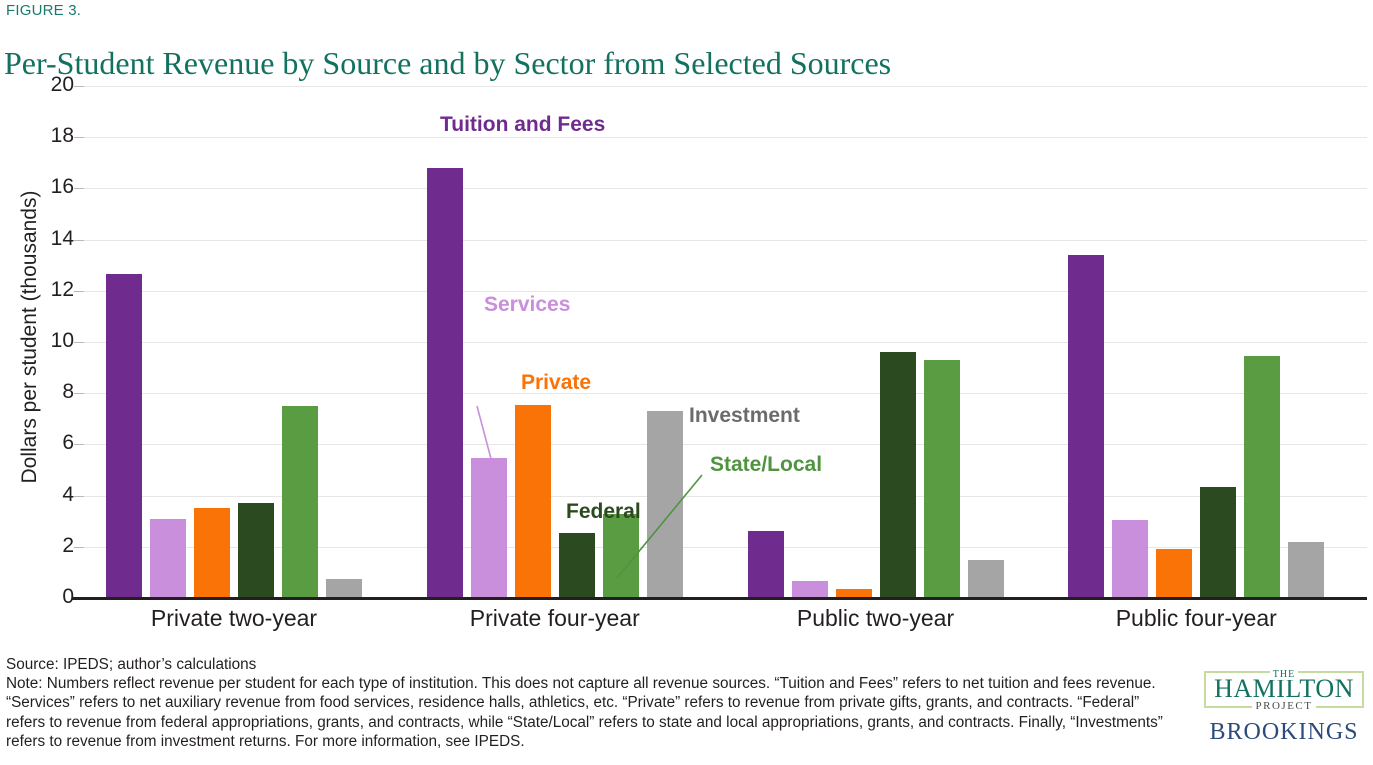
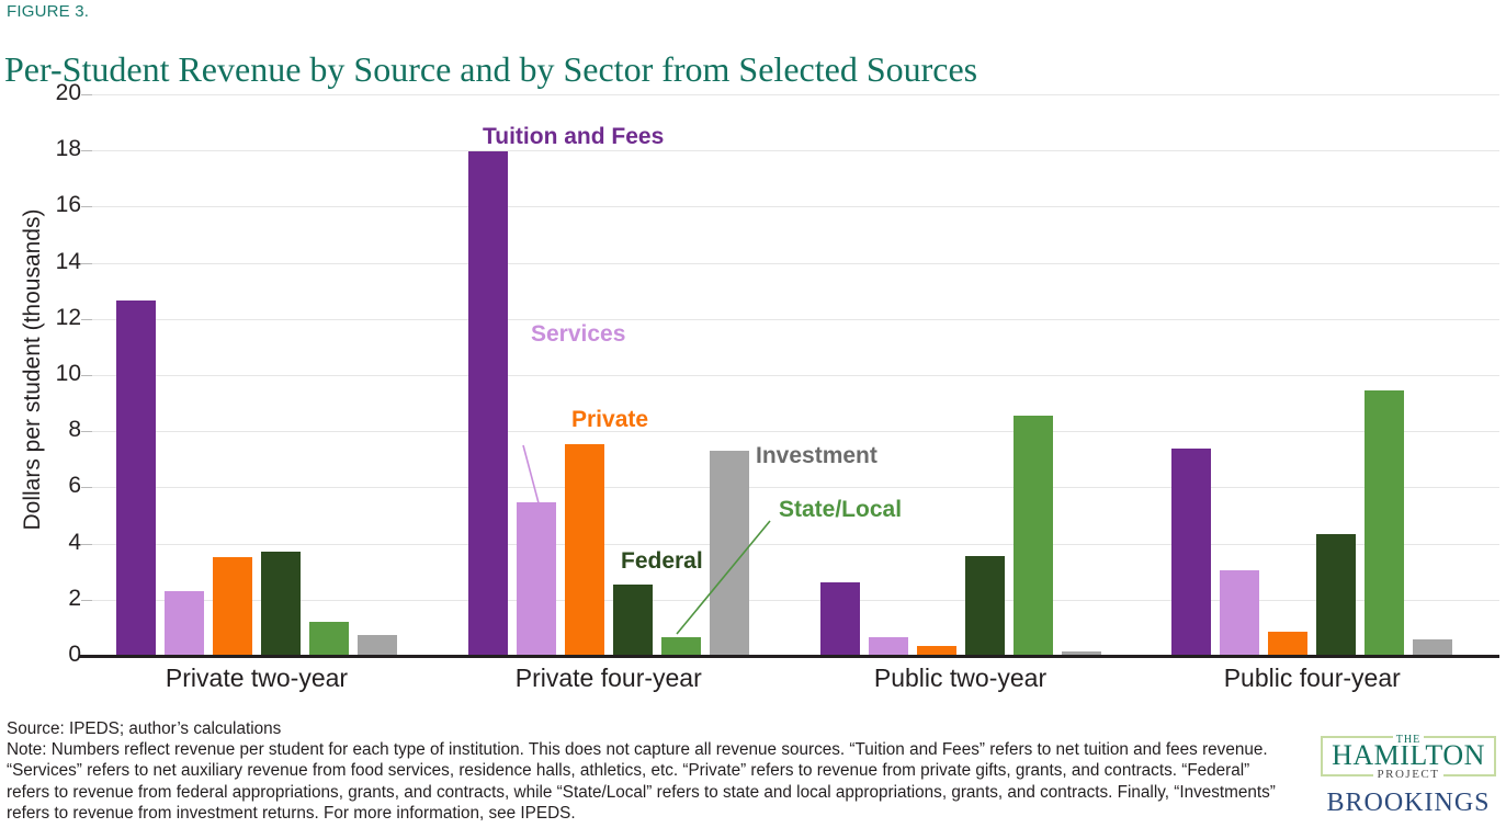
Services/Private two-year: 3.1 -> 2.3
State/Local/Private two-year: 7.5 -> 1.2
Tuition and Fees/Private four-year: 16.8 -> 17.9
State/Local/Private four-year: 3.3 -> 0.7
Federal/Public two-year: 9.6 -> 3.5
State/Local/Public two-year: 9.3 -> 8.6
Investment/Public two-year: 1.5 -> 0.1
Tuition and Fees/Public four-year: 13.4 -> 7.4
Private/Public four-year: 1.9 -> 0.8
Investment/Public four-year: 2.2 -> 0.6
